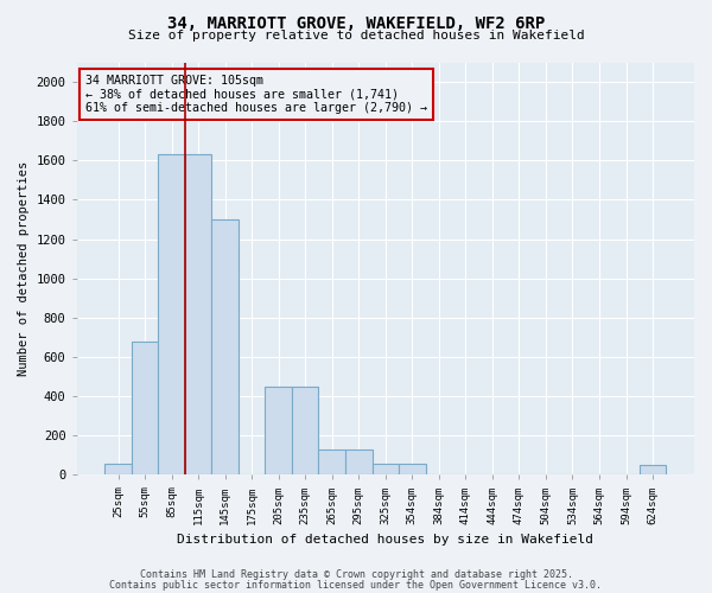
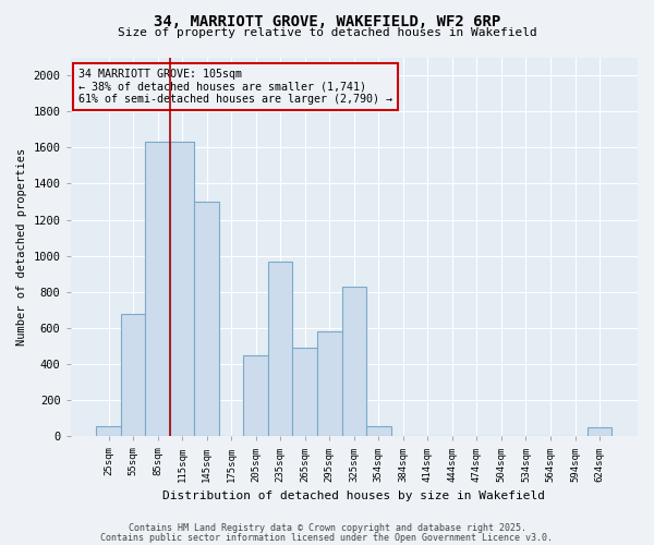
235sqm: 450 -> 970
265sqm: 130 -> 490
295sqm: 130 -> 580
325sqm: 60 -> 830
